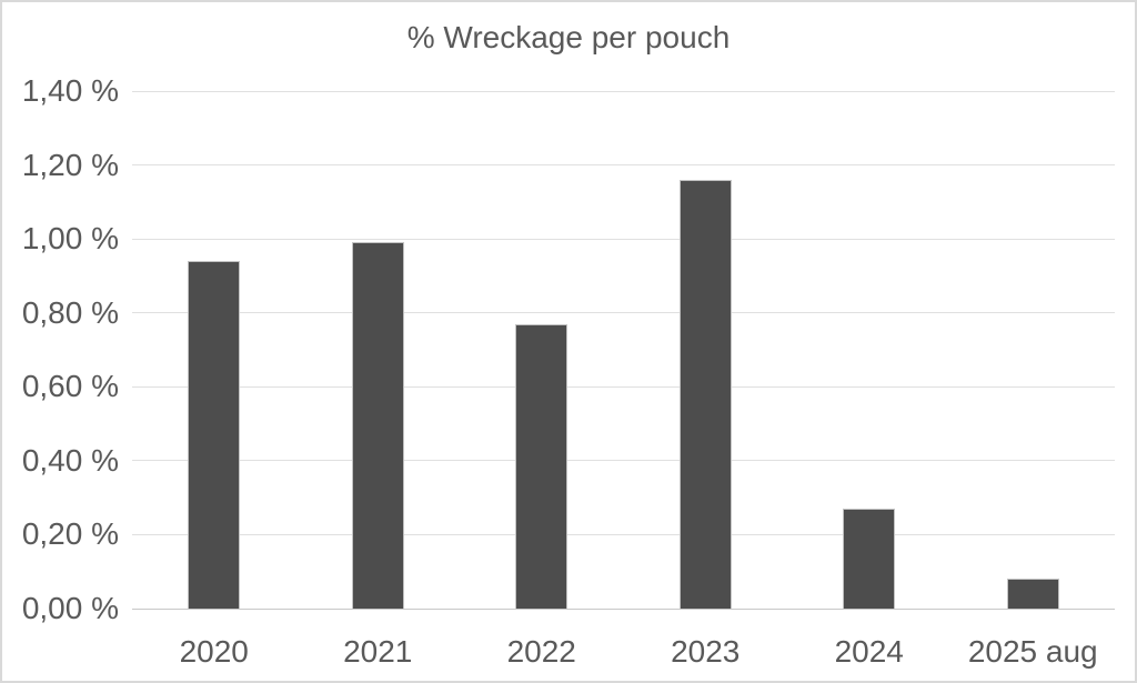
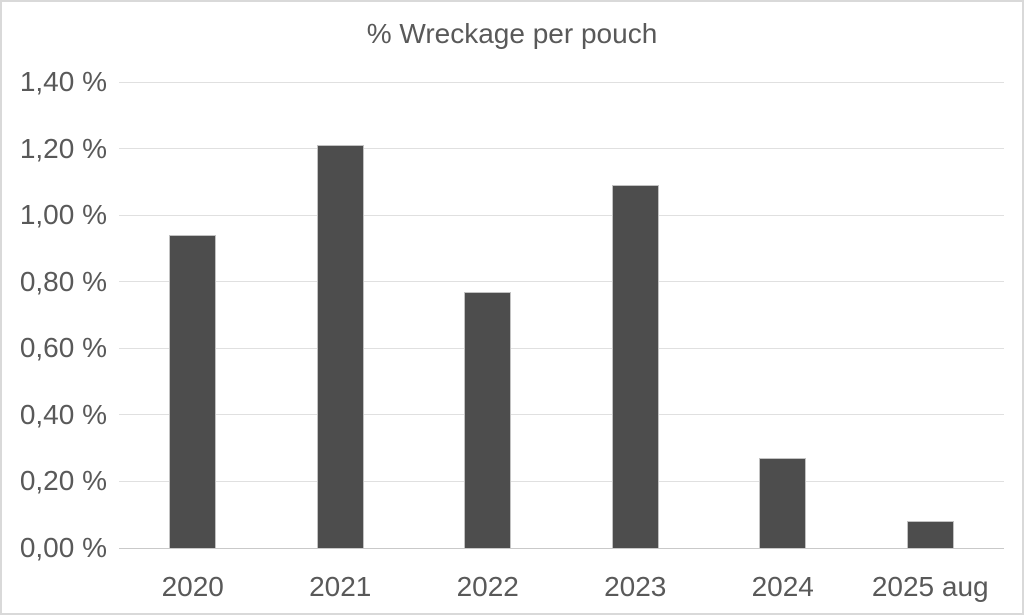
2021: 0,99% -> 1,21%
2023: 1,16% -> 1,09%
